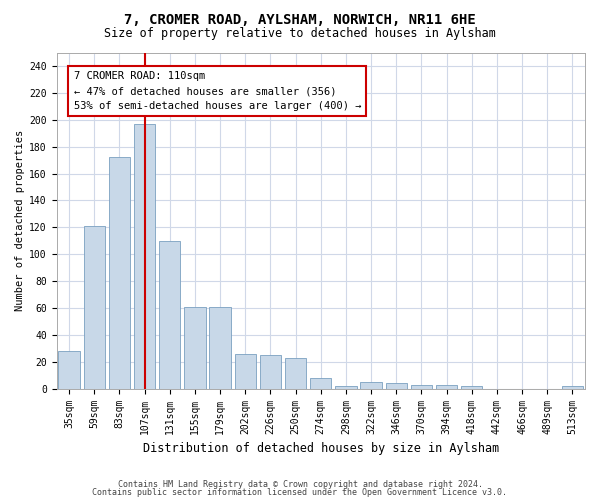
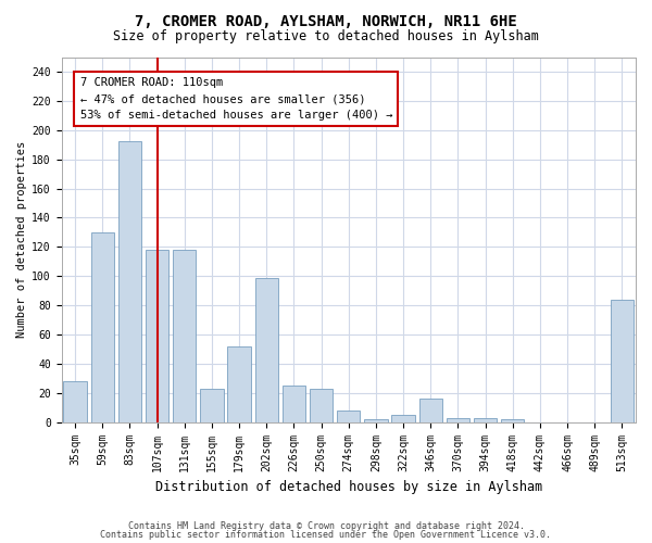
59sqm: 121 -> 130
83sqm: 172 -> 192
107sqm: 197 -> 118
131sqm: 110 -> 118
155sqm: 61 -> 23
179sqm: 61 -> 52
202sqm: 26 -> 99
346sqm: 4 -> 16
513sqm: 2 -> 84
